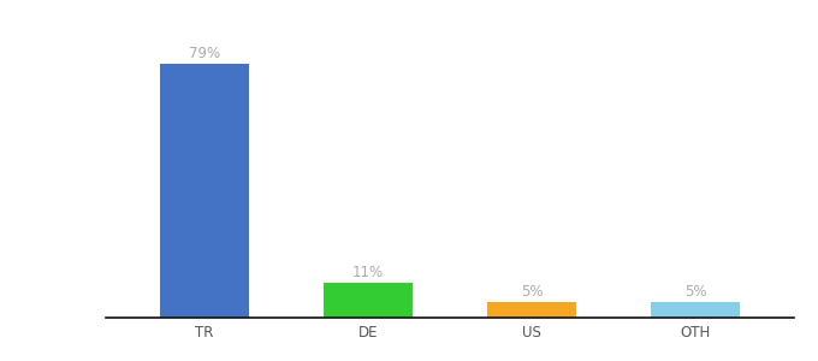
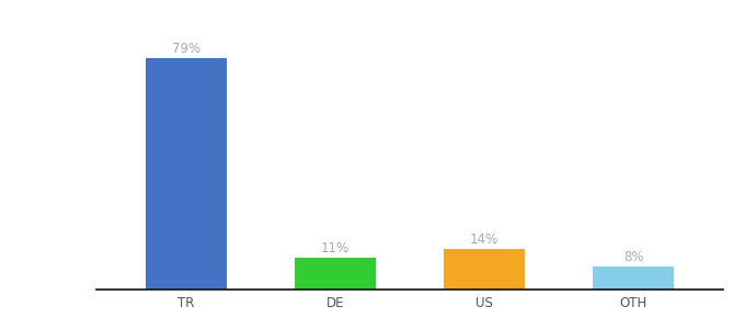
US: 5% -> 14%
OTH: 5% -> 8%
